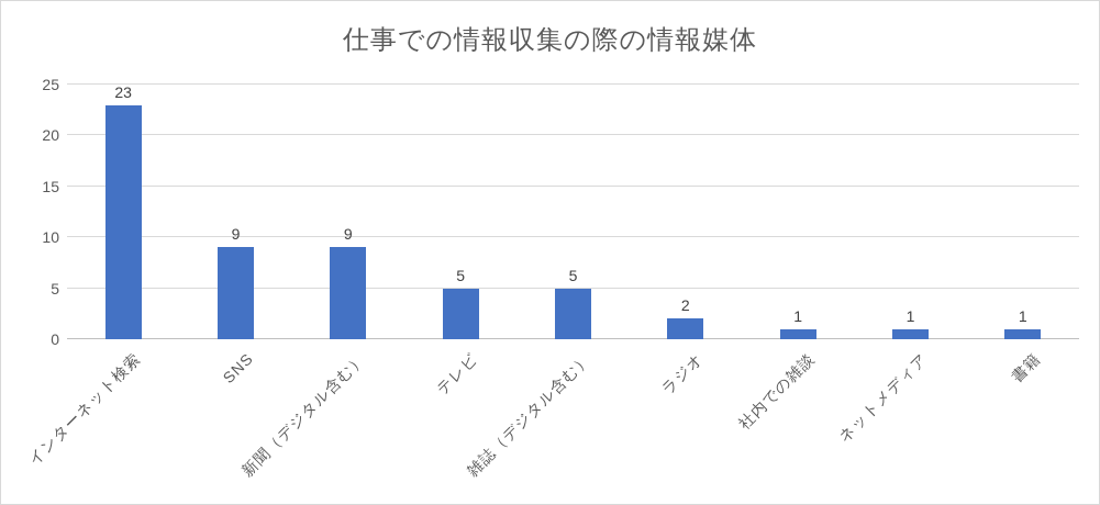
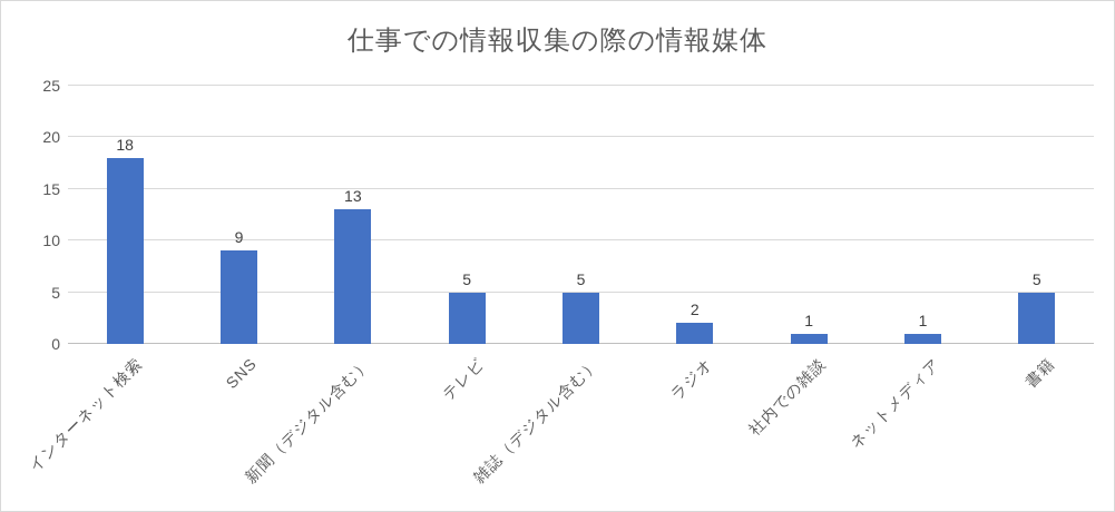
インターネット検索: 23 -> 18
新聞（デジタル含む）: 9 -> 13
書籍: 1 -> 5
